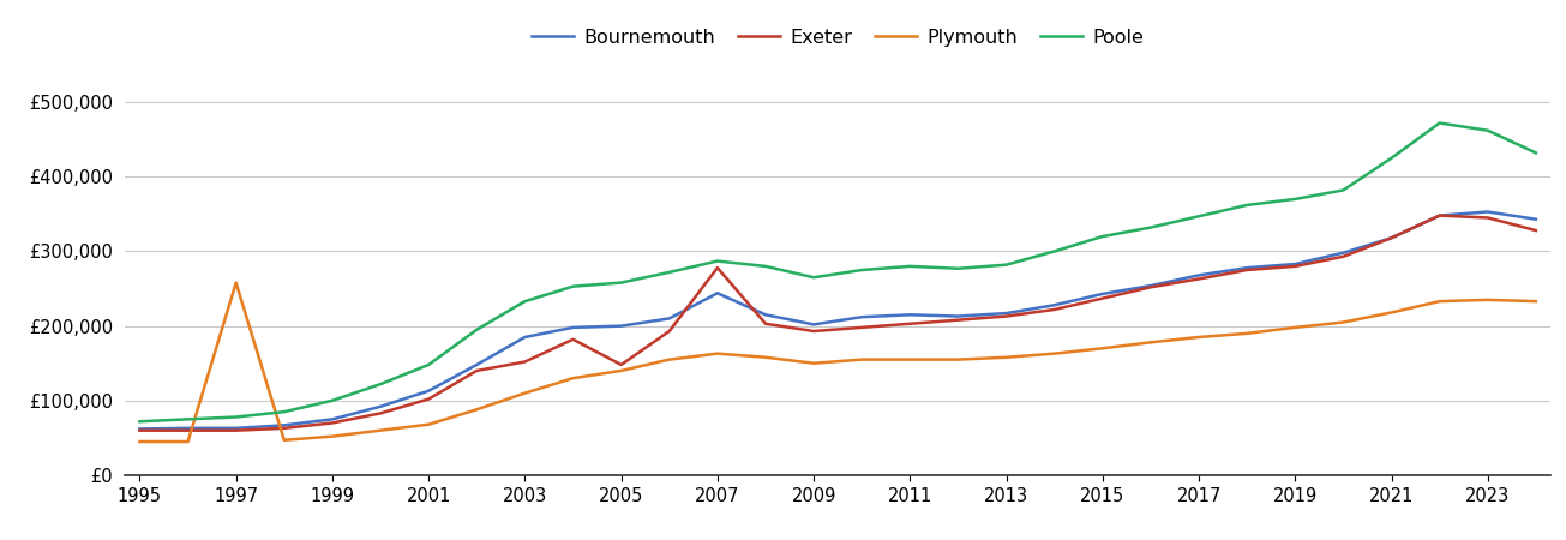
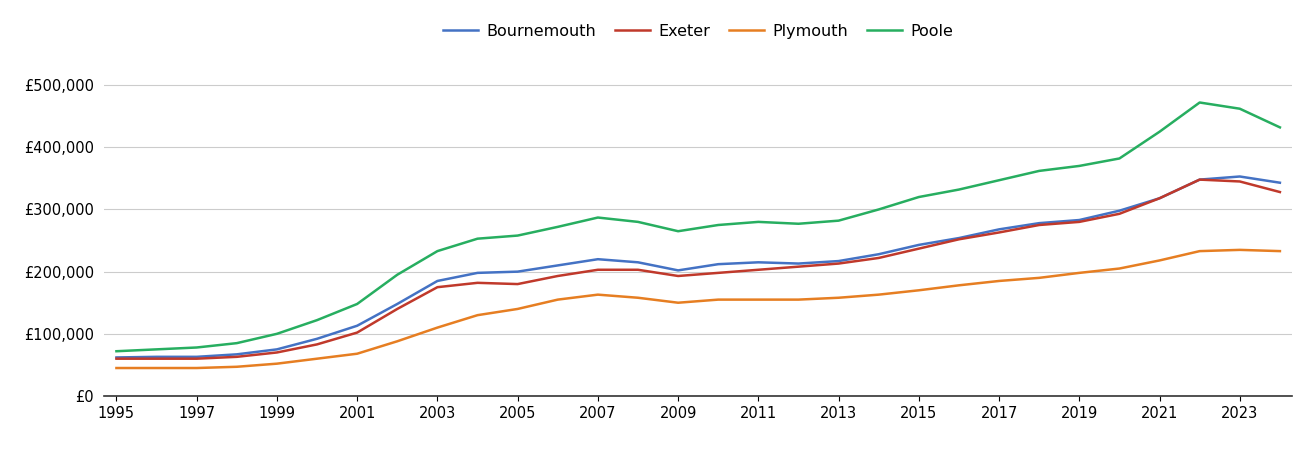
Plymouth/1997: £258,000 -> £45,000
Exeter/2003: £152,000 -> £175,000
Exeter/2005: £148,000 -> £180,000
Bournemouth/2007: £244,000 -> £220,000
Exeter/2007: £278,000 -> £203,000
